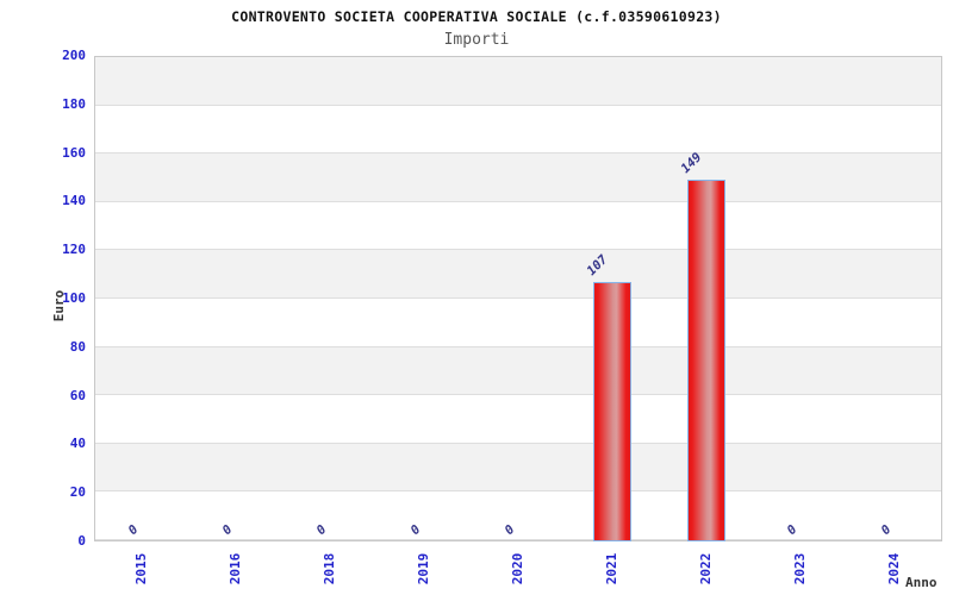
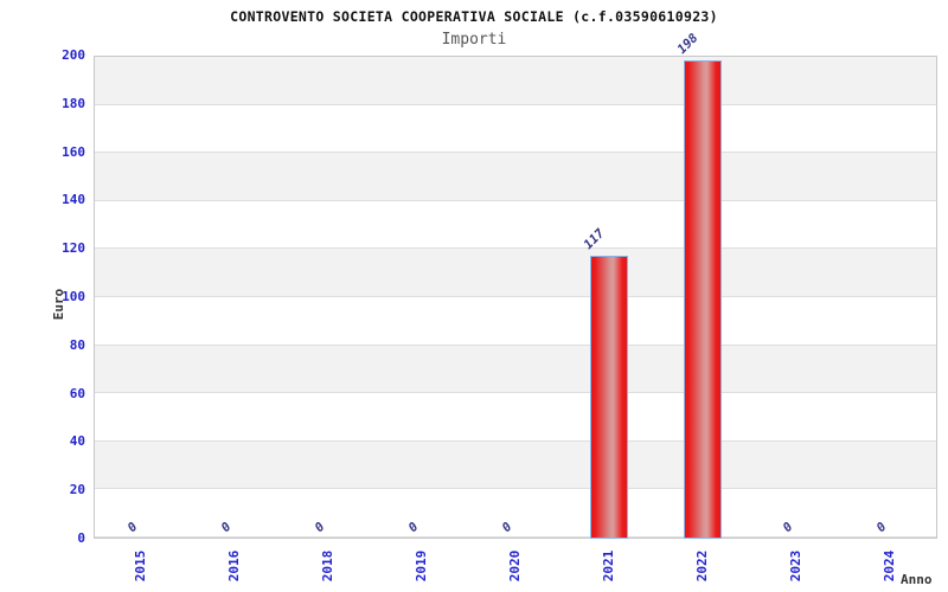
2021: 107 -> 117
2022: 149 -> 198
